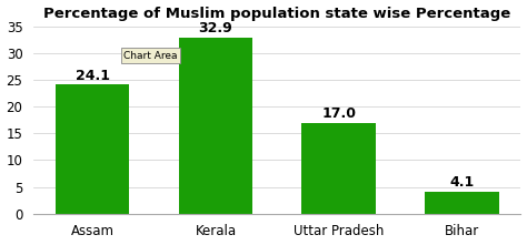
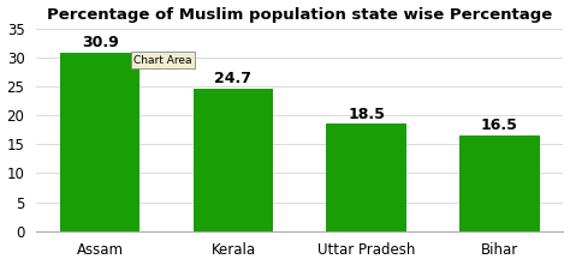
Assam: 24.1 -> 30.9
Kerala: 32.9 -> 24.7
Uttar Pradesh: 17.0 -> 18.5
Bihar: 4.1 -> 16.5
